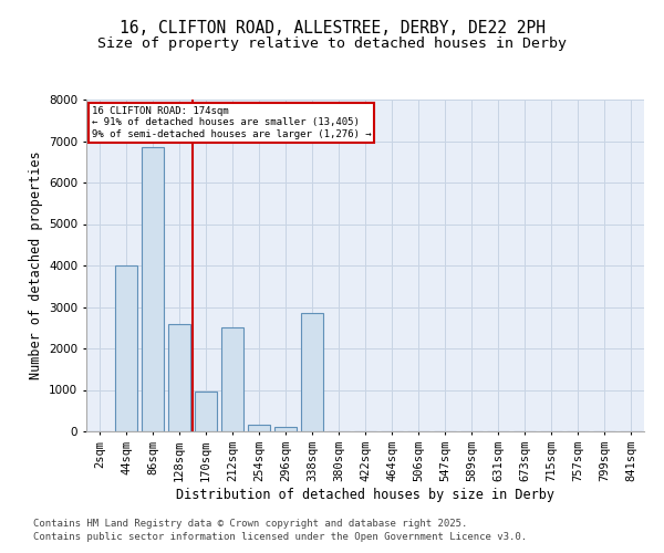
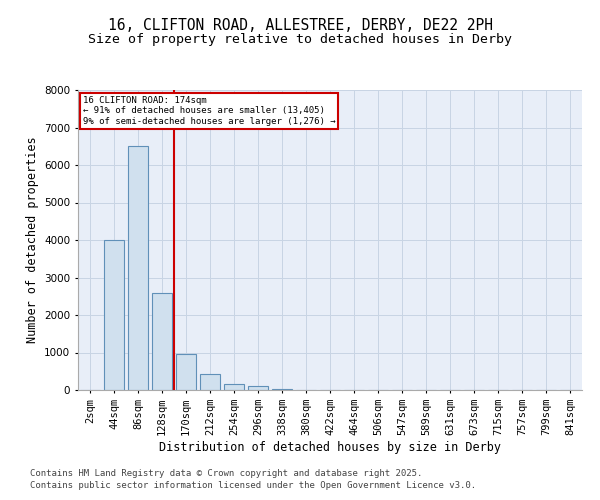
86sqm: 6850 -> 6500
212sqm: 2500 -> 430
338sqm: 2850 -> 40
